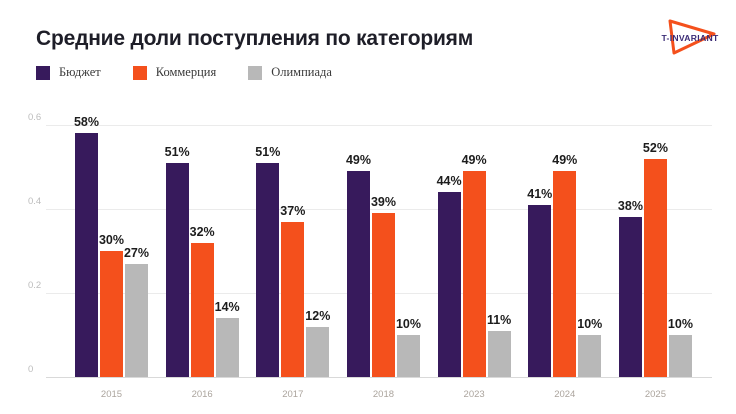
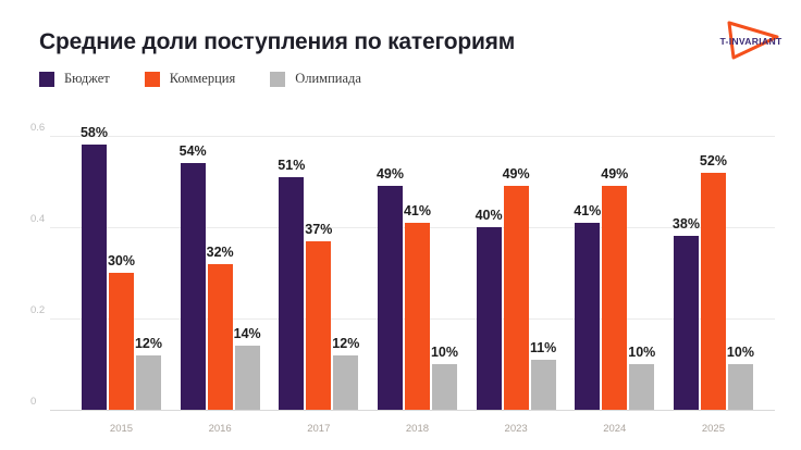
Олимпиада/2015: 27% -> 12%
Бюджет/2016: 51% -> 54%
Коммерция/2018: 39% -> 41%
Бюджет/2023: 44% -> 40%
